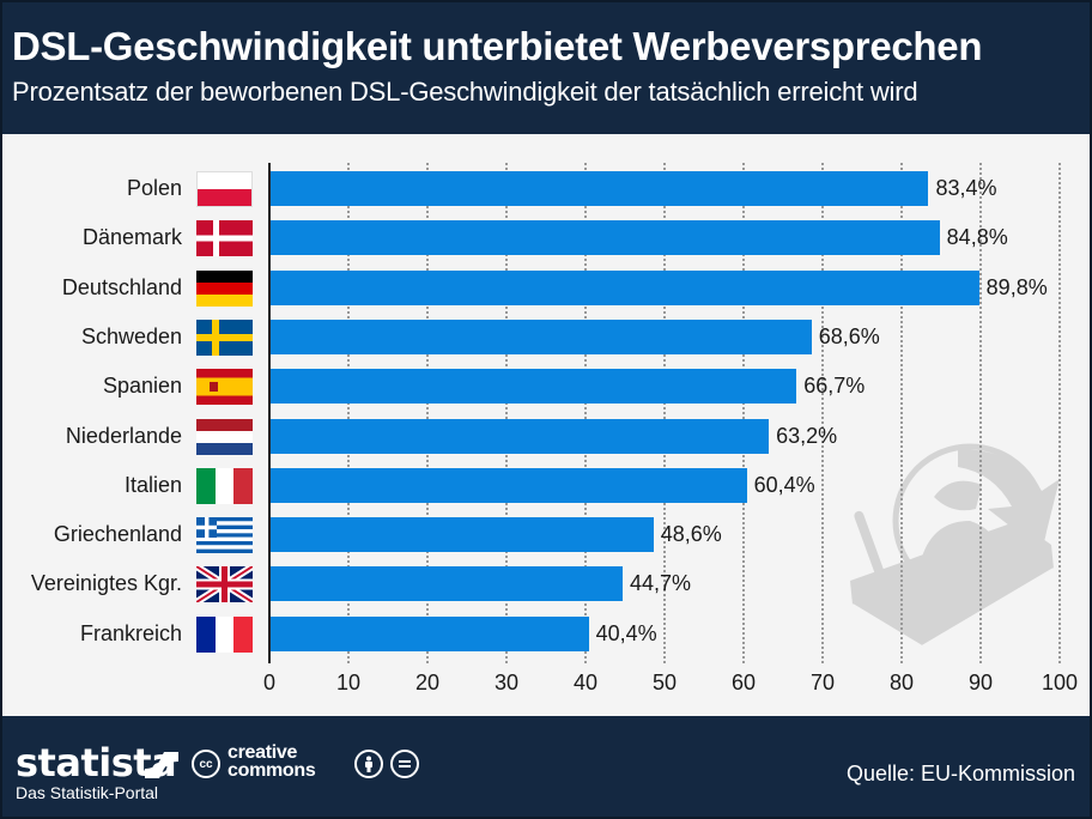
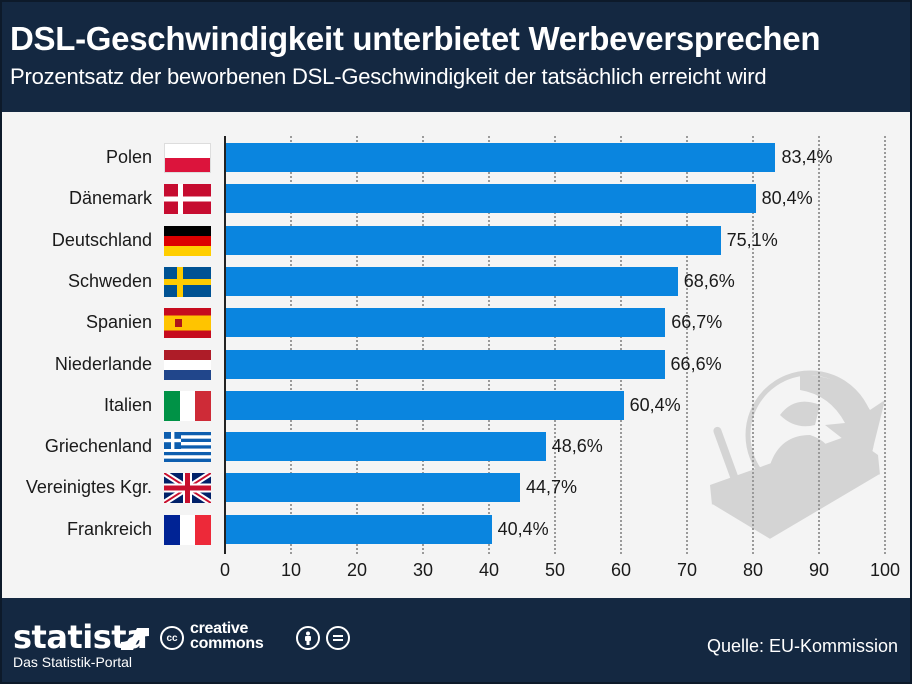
Dänemark: 84,8% -> 80,4%
Deutschland: 89,8% -> 75,1%
Niederlande: 63,2% -> 66,6%
